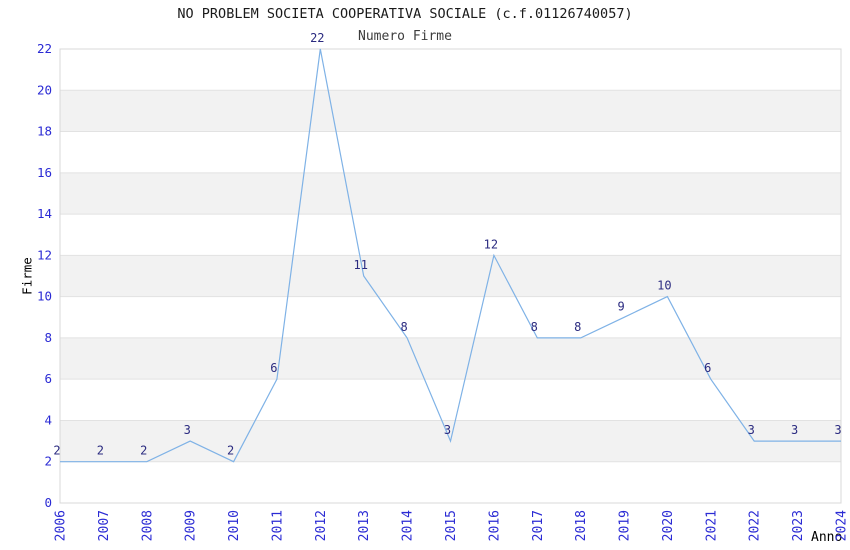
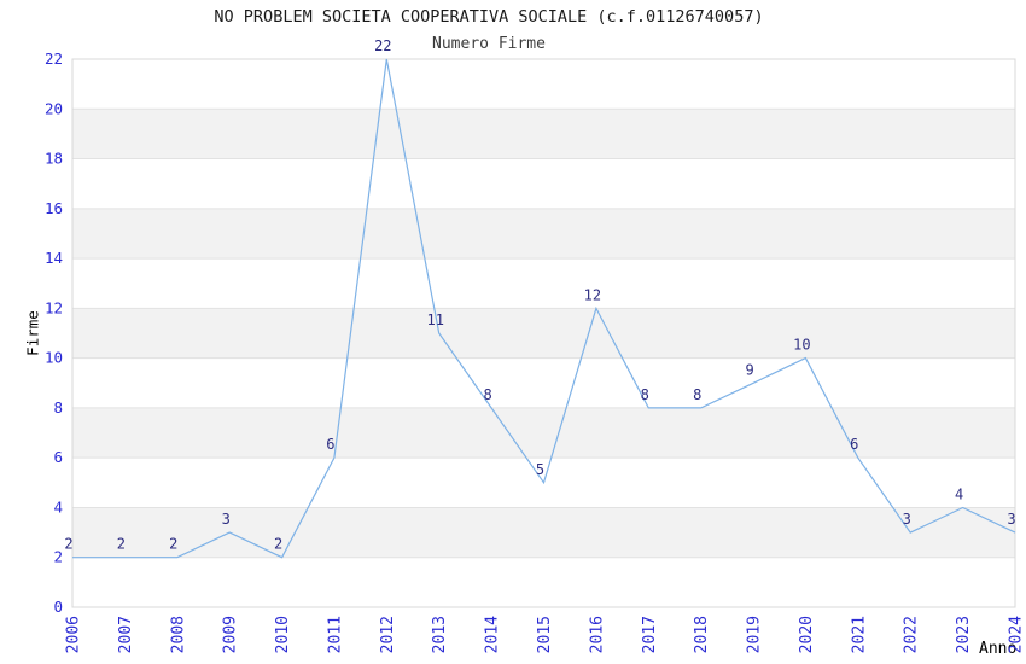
2015: 3 -> 5
2023: 3 -> 4
